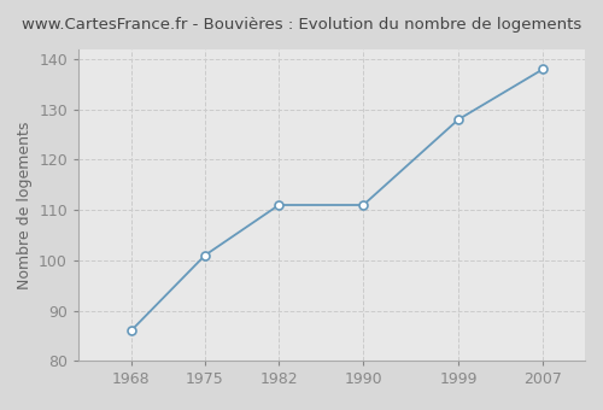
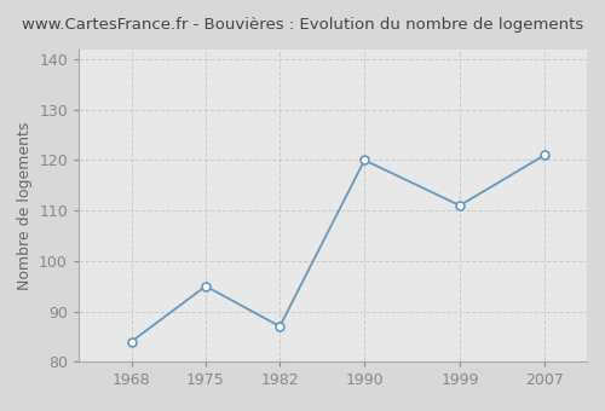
1968: 86 -> 84
1975: 101 -> 95
1982: 111 -> 87
1990: 111 -> 120
1999: 128 -> 111
2007: 138 -> 121
